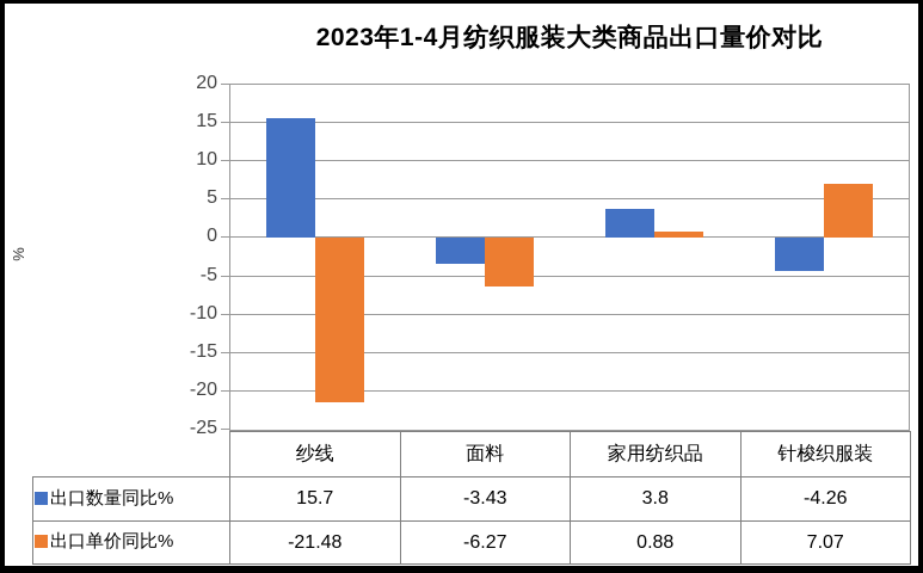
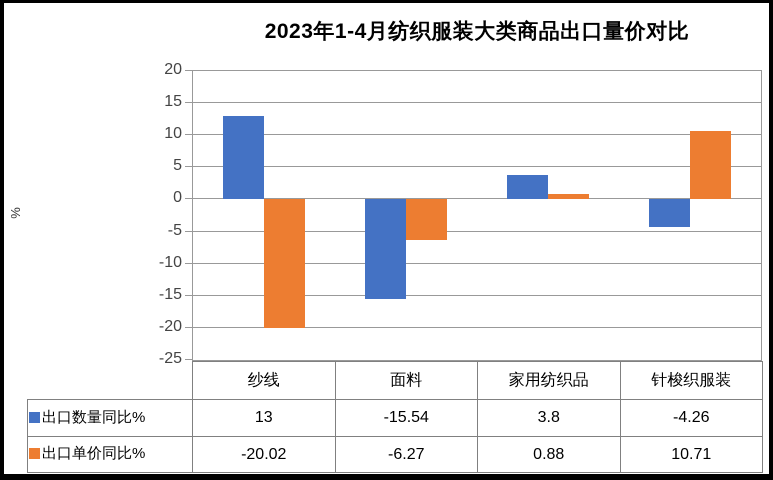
出口数量同比%/纱线: 15.7 -> 13
出口单价同比%/纱线: -21.48 -> -20.02
出口数量同比%/面料: -3.43 -> -15.54
出口单价同比%/针梭织服装: 7.07 -> 10.71
